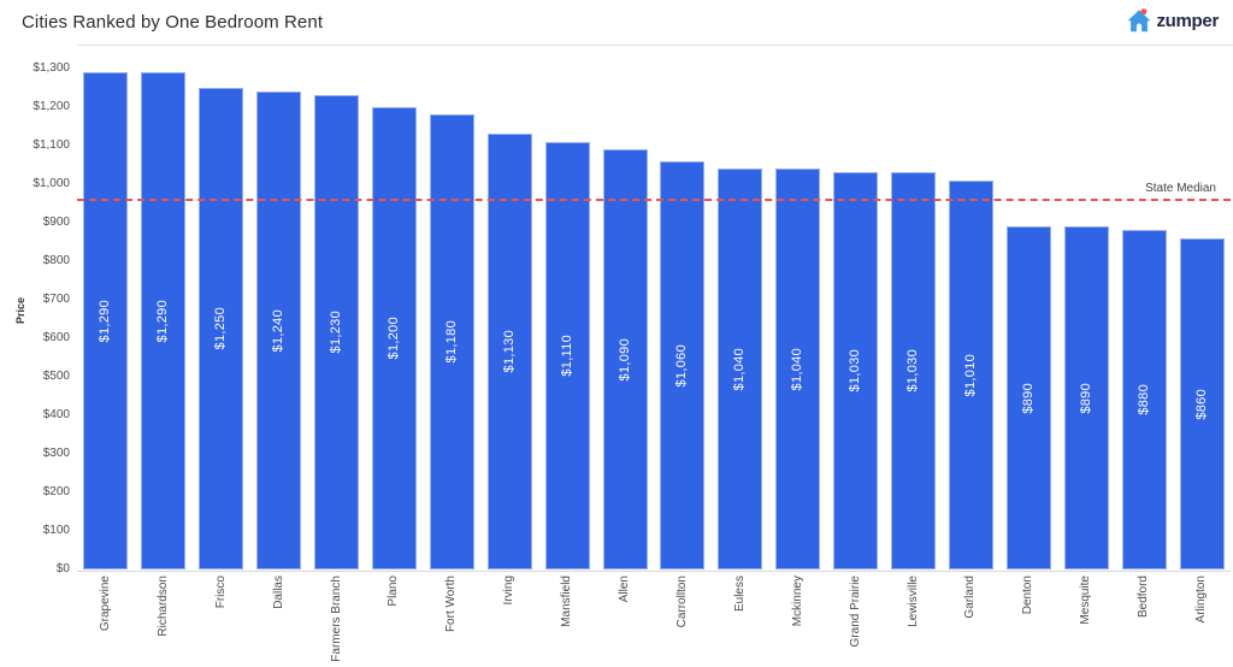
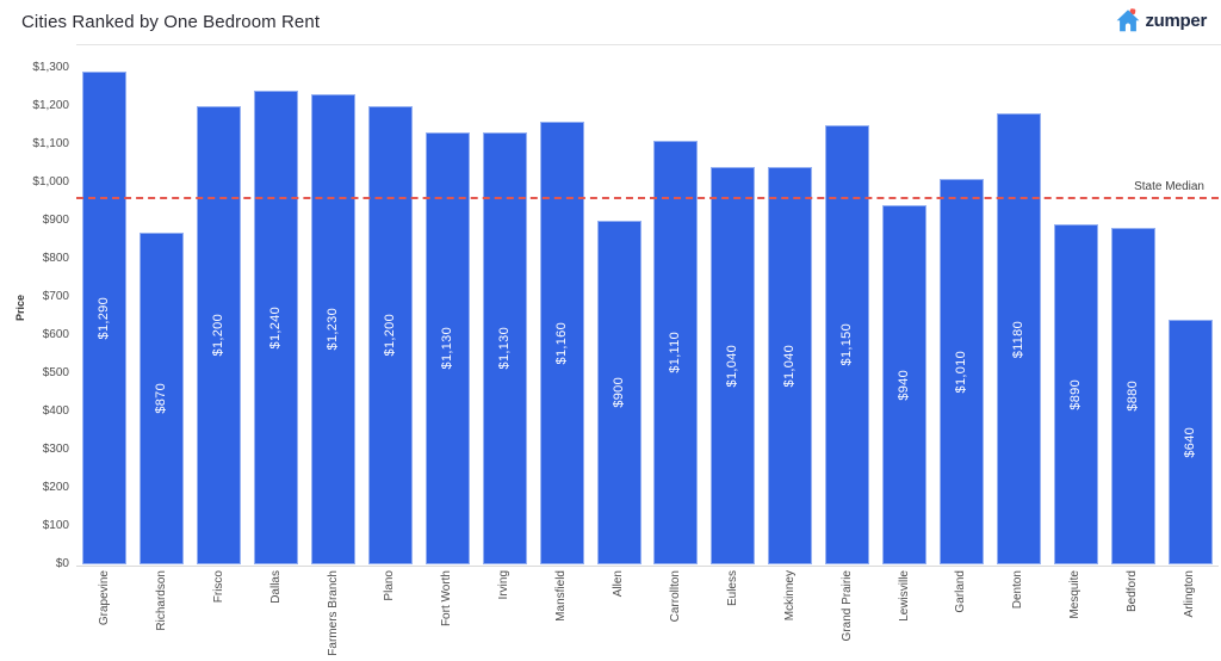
Richardson: $1,290 -> $870
Frisco: $1,250 -> $1,200
Fort Worth: $1,180 -> $1,130
Mansfield: $1,110 -> $1,160
Allen: $1,090 -> $900
Carrollton: $1,060 -> $1,110
Grand Prairie: $1,030 -> $1,150
Lewisville: $1,030 -> $940
Denton: $890 -> $1180
Arlington: $860 -> $640
